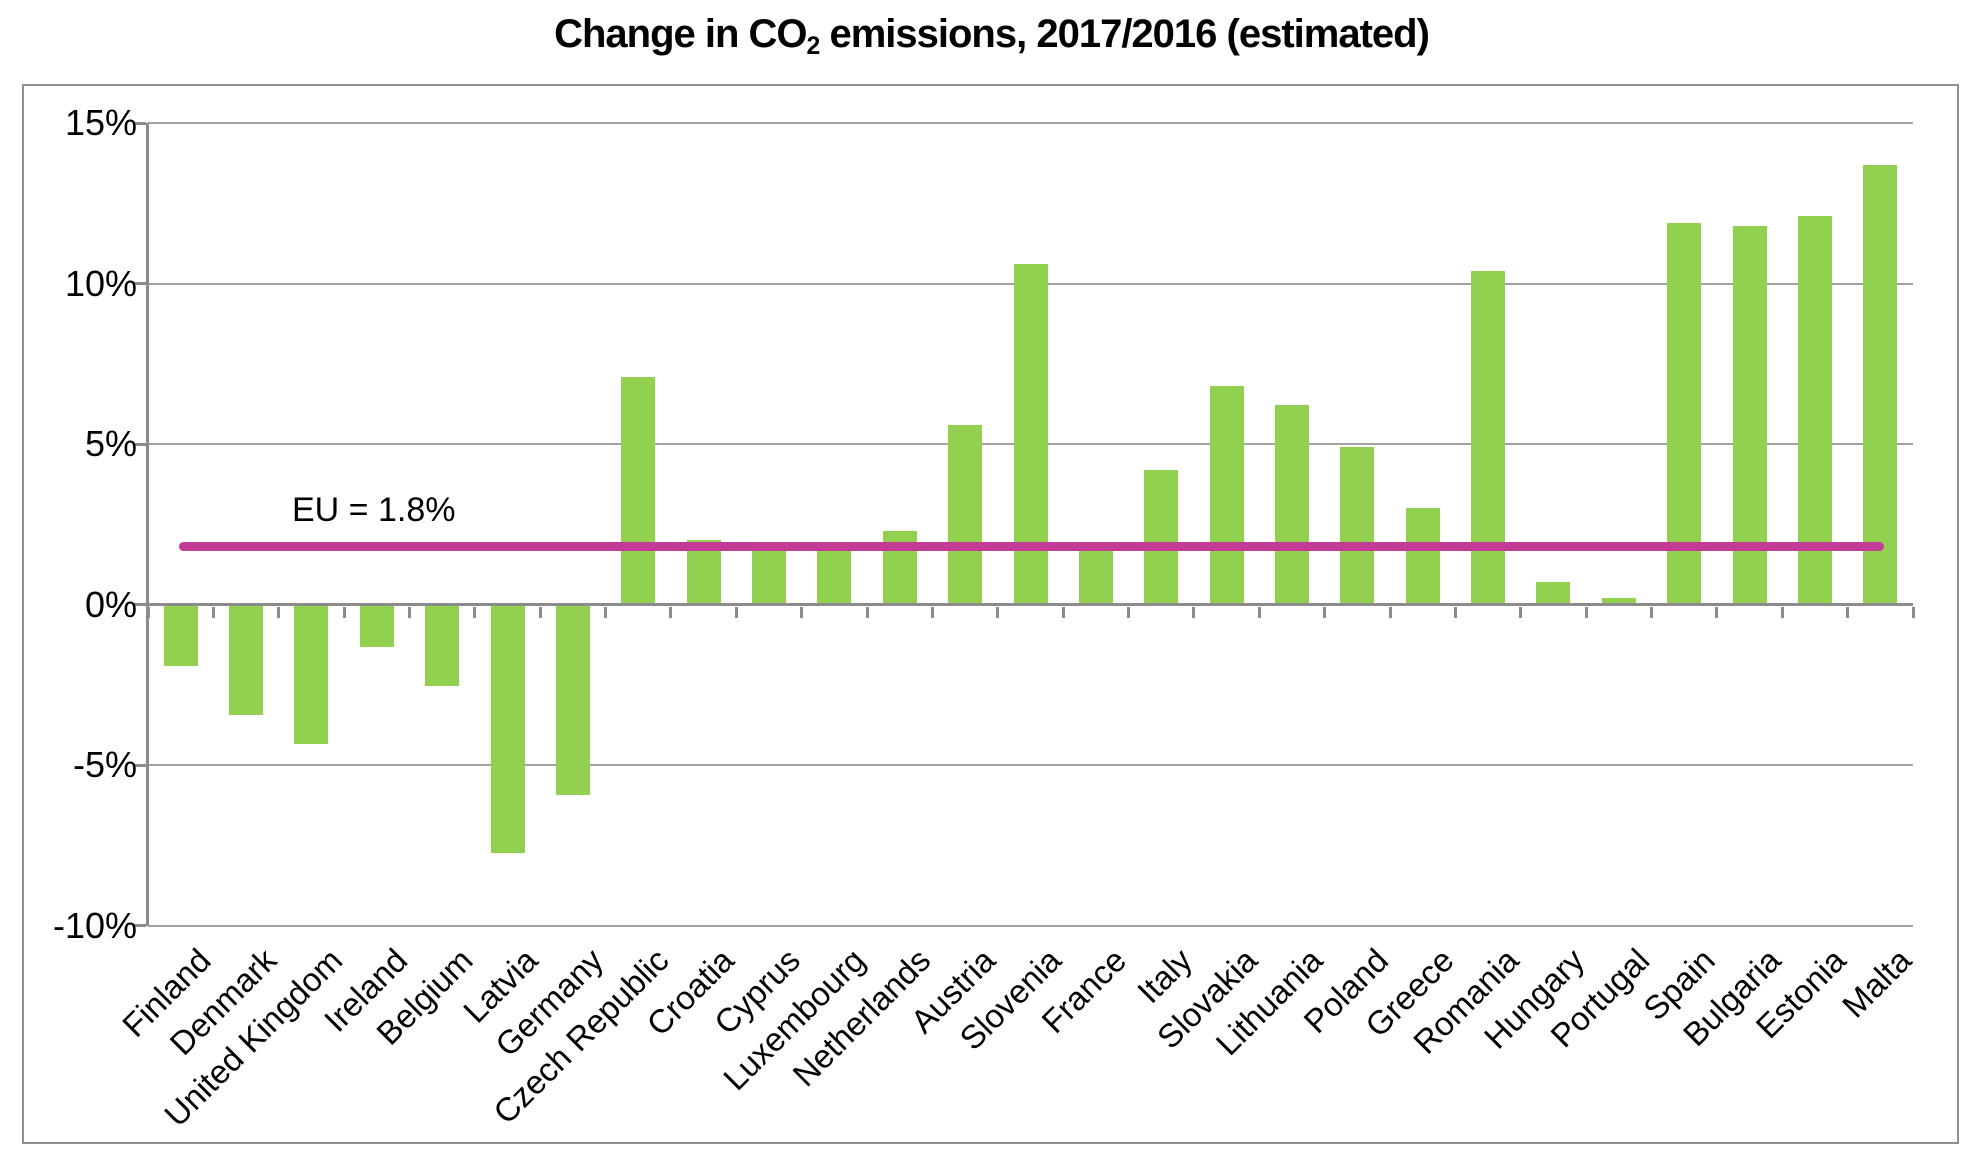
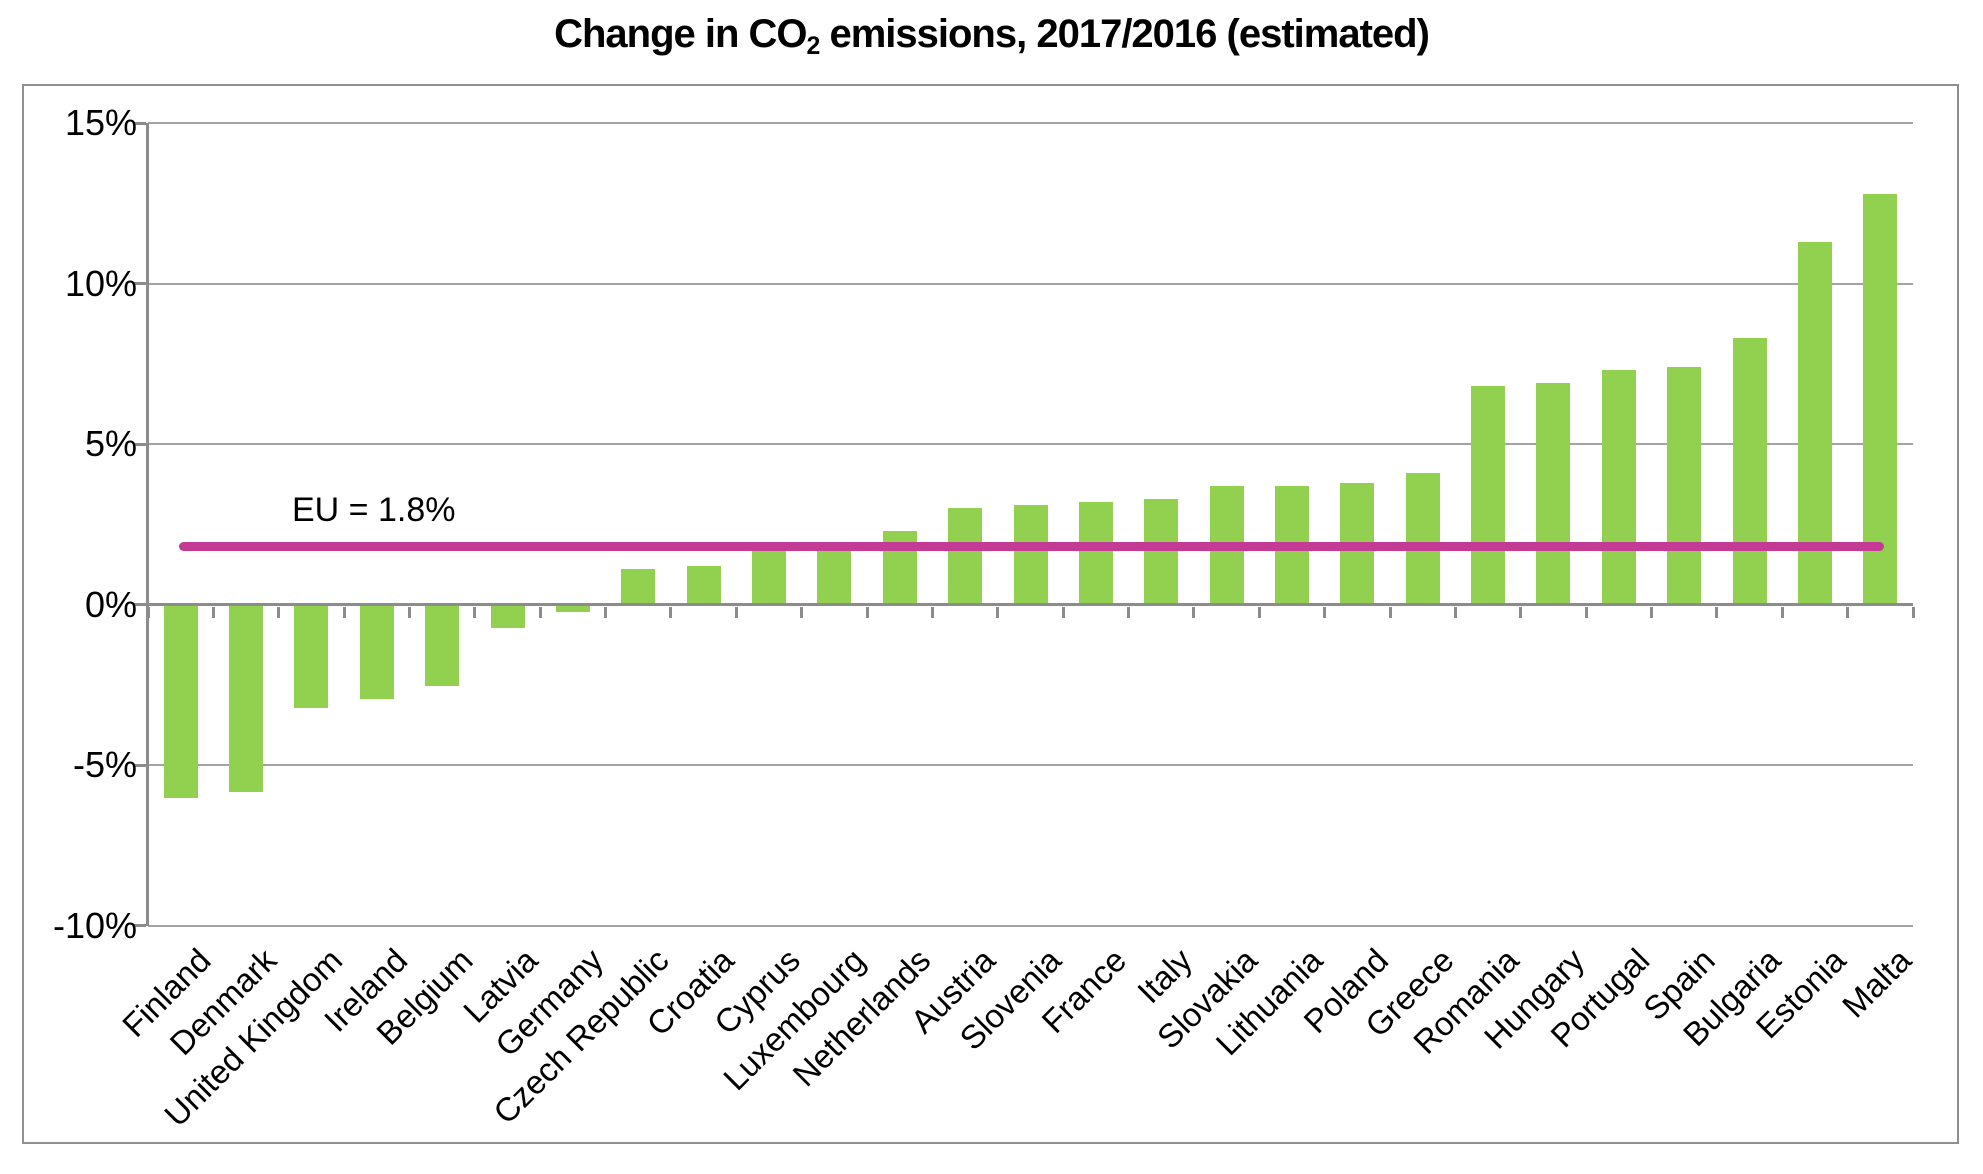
Finland: -1.9% -> -6.0%
Denmark: -3.4% -> -5.8%
United Kingdom: -4.3% -> -3.2%
Ireland: -1.3% -> -2.9%
Latvia: -7.7% -> -0.7%
Germany: -5.9% -> -0.2%
Czech Republic: 7.1% -> 1.1%
Croatia: 2.0% -> 1.2%
Austria: 5.6% -> 3.0%
Slovenia: 10.6% -> 3.1%
France: 1.7% -> 3.2%
Italy: 4.2% -> 3.3%
Slovakia: 6.8% -> 3.7%
Lithuania: 6.2% -> 3.7%
Poland: 4.9% -> 3.8%
Greece: 3.0% -> 4.1%
Romania: 10.4% -> 6.8%
Hungary: 0.7% -> 6.9%
Portugal: 0.2% -> 7.3%
Spain: 11.9% -> 7.4%
Bulgaria: 11.8% -> 8.3%
Estonia: 12.1% -> 11.3%
Malta: 13.7% -> 12.8%
